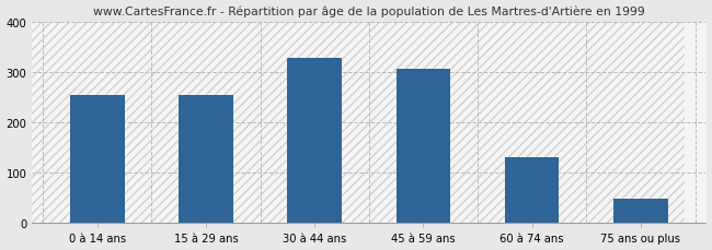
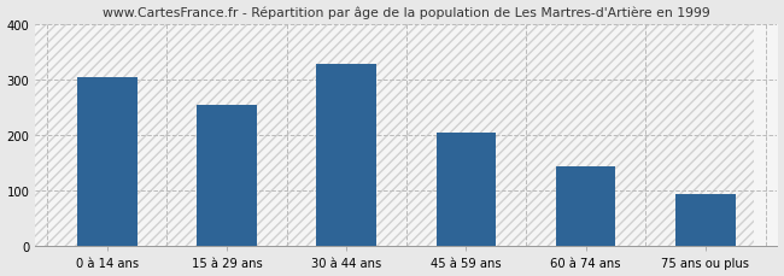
0 à 14 ans: 255 -> 305
45 à 59 ans: 306 -> 205
60 à 74 ans: 130 -> 145
75 ans ou plus: 48 -> 95
